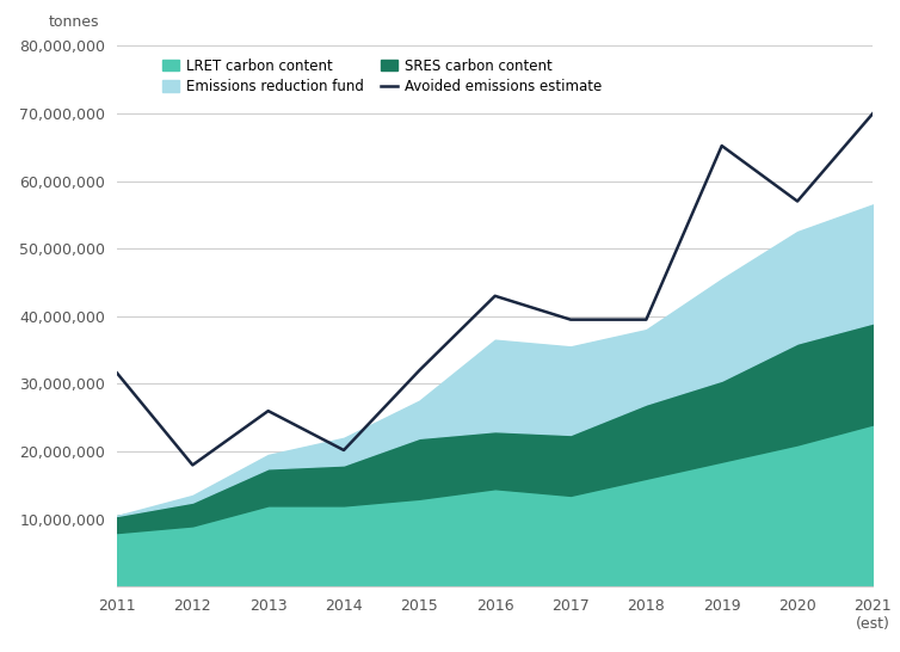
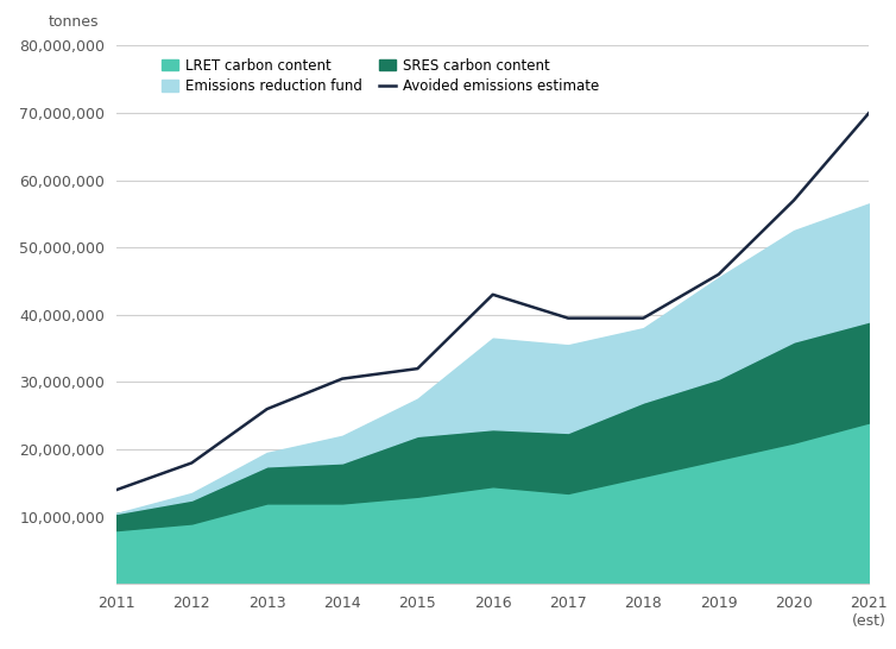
Avoided emissions estimate/2011: 31,600,000 -> 14,000,000
Avoided emissions estimate/2014: 20,200,000 -> 30,500,000
Avoided emissions estimate/2019: 65,200,000 -> 46,000,000
